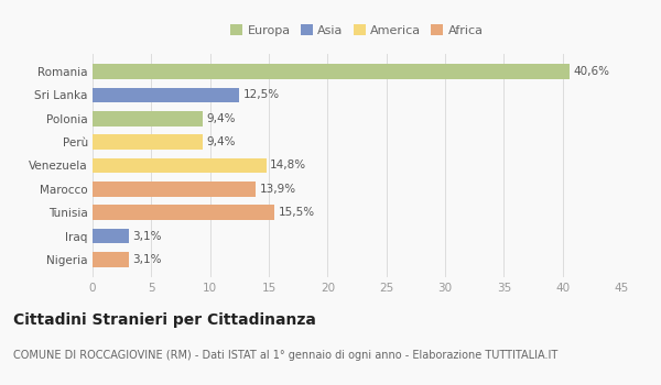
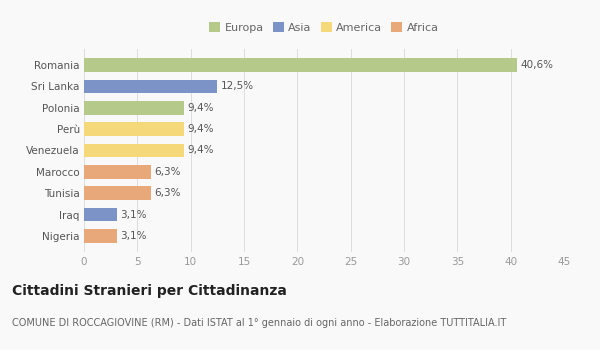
Venezuela: 14,8% -> 9,4%
Marocco: 13,9% -> 6,3%
Tunisia: 15,5% -> 6,3%
